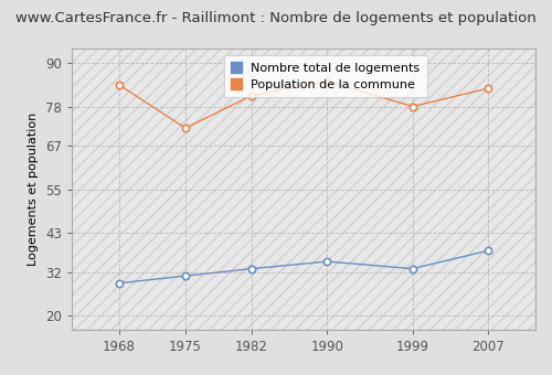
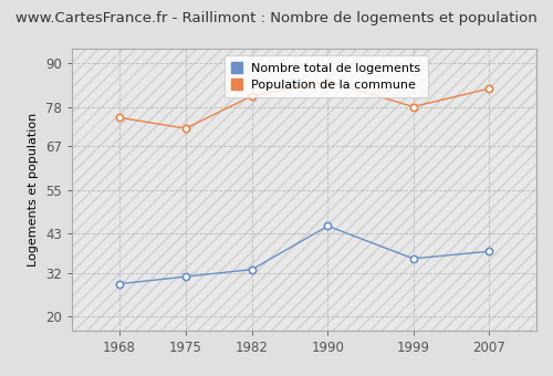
Population de la commune/1968: 84 -> 75
Nombre total de logements/1990: 35 -> 45
Nombre total de logements/1999: 33 -> 36
